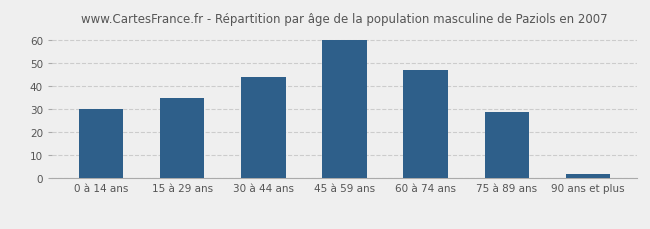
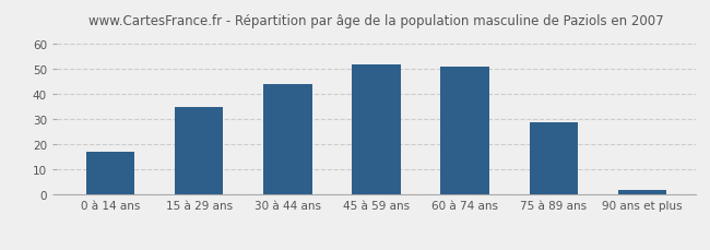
0 à 14 ans: 30 -> 17
45 à 59 ans: 60 -> 52
60 à 74 ans: 47 -> 51
